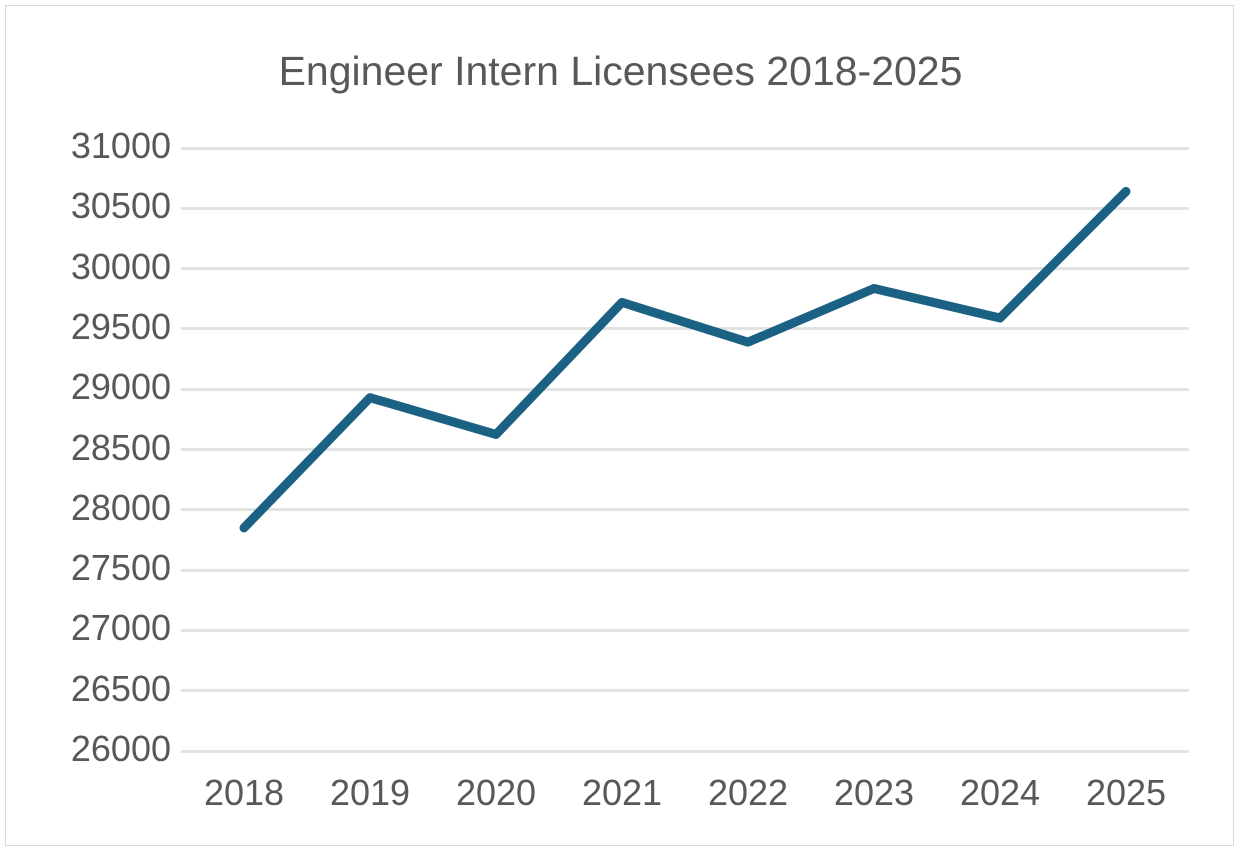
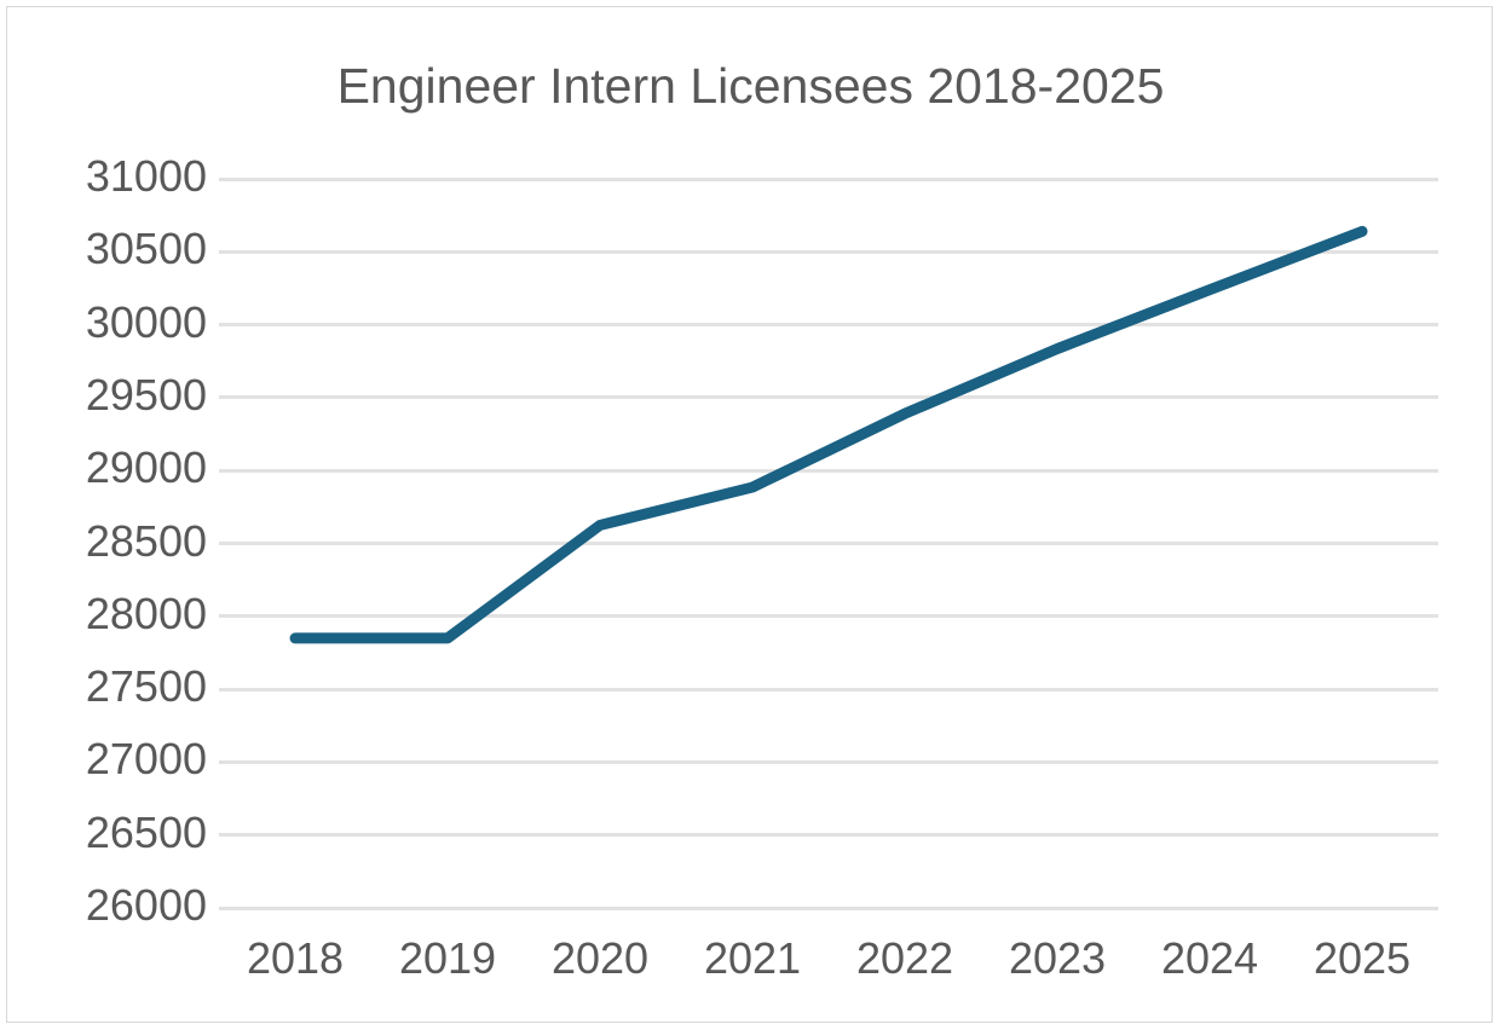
2019: 28930 -> 27850
2021: 29720 -> 28880
2024: 29590 -> 30240
